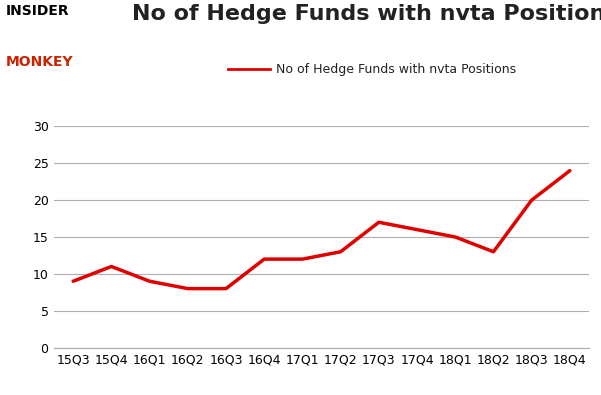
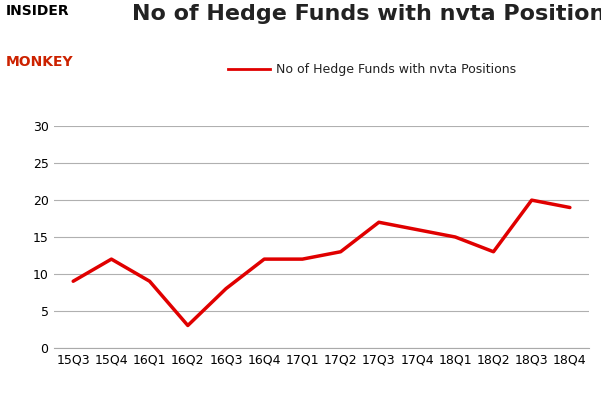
15Q4: 11 -> 12
16Q2: 8 -> 3
18Q4: 24 -> 19
